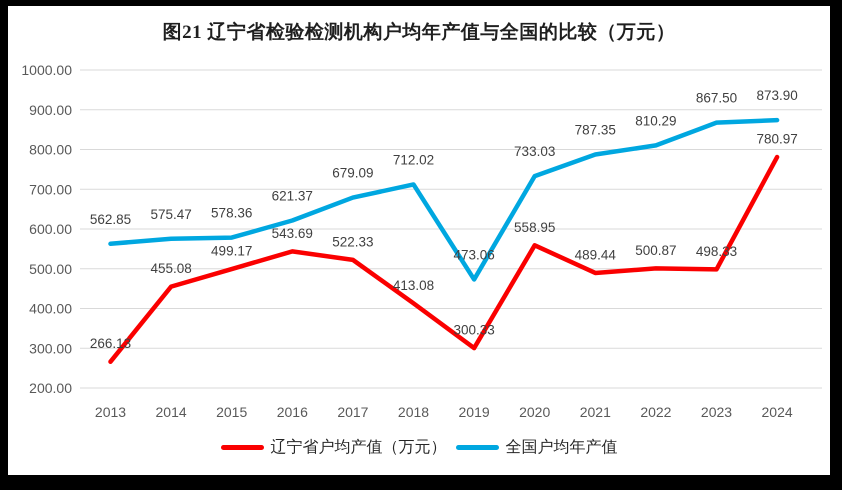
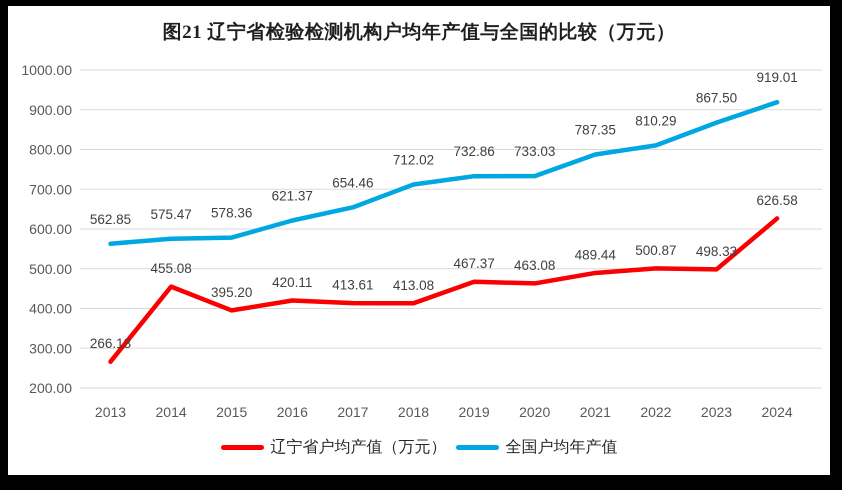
辽宁省户均产值（万元）/2015: 499.17 -> 395.20
辽宁省户均产值（万元）/2016: 543.69 -> 420.11
辽宁省户均产值（万元）/2017: 522.33 -> 413.61
全国户均年产值/2017: 679.09 -> 654.46
辽宁省户均产值（万元）/2019: 300.33 -> 467.37
全国户均年产值/2019: 473.06 -> 732.86
辽宁省户均产值（万元）/2020: 558.95 -> 463.08
辽宁省户均产值（万元）/2024: 780.97 -> 626.58
全国户均年产值/2024: 873.90 -> 919.01
